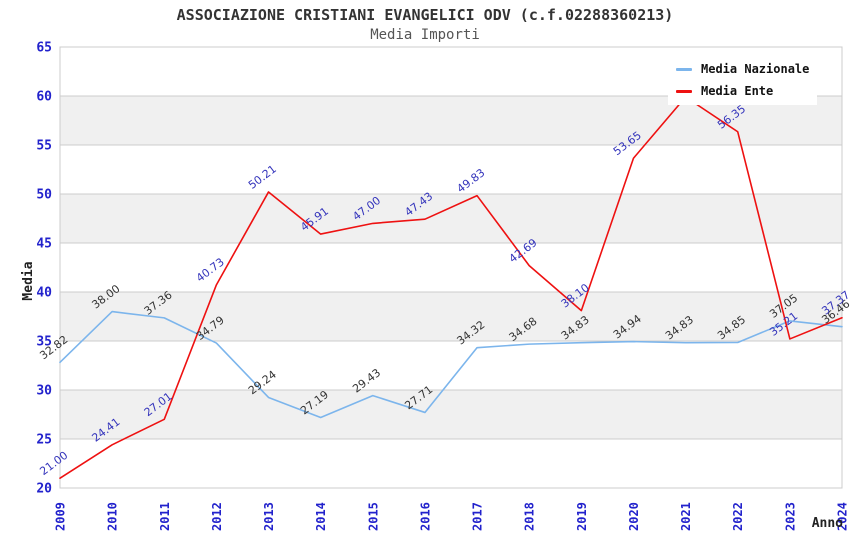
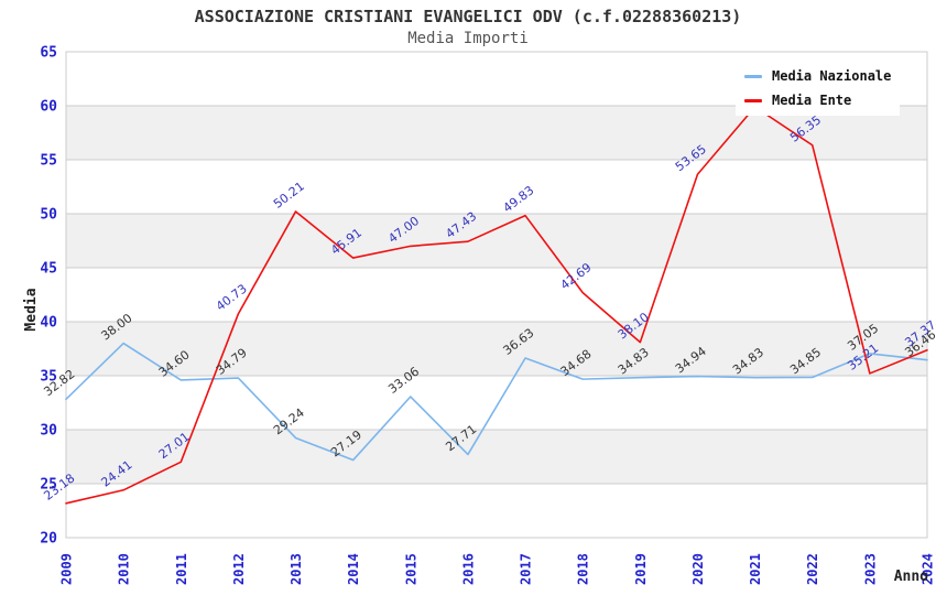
Media Ente/2009: 21.00 -> 23.18
Media Nazionale/2011: 37.36 -> 34.60
Media Nazionale/2015: 29.43 -> 33.06
Media Nazionale/2017: 34.32 -> 36.63
